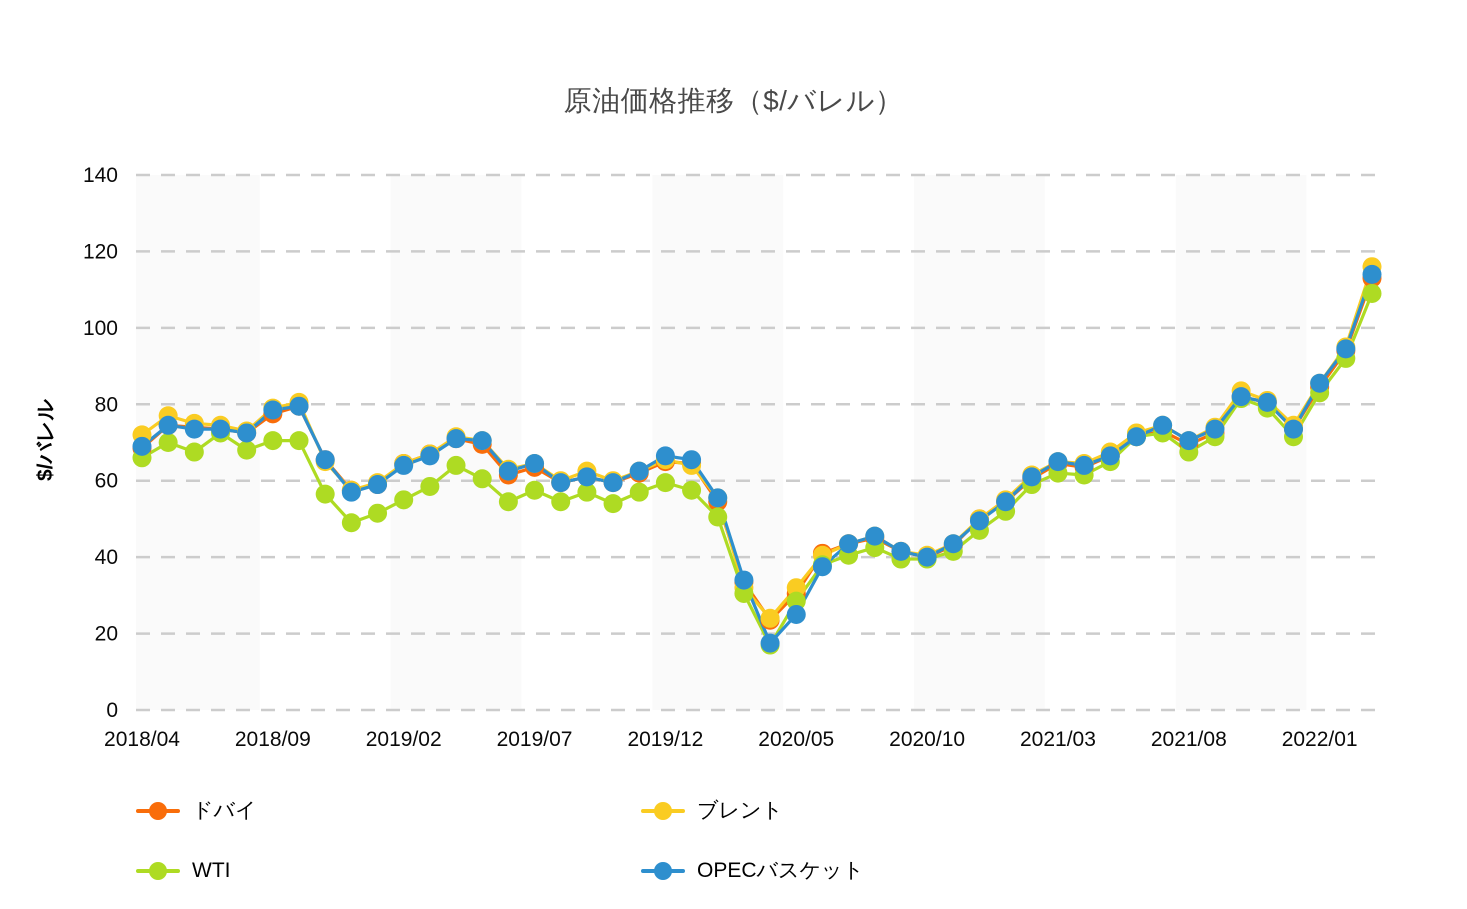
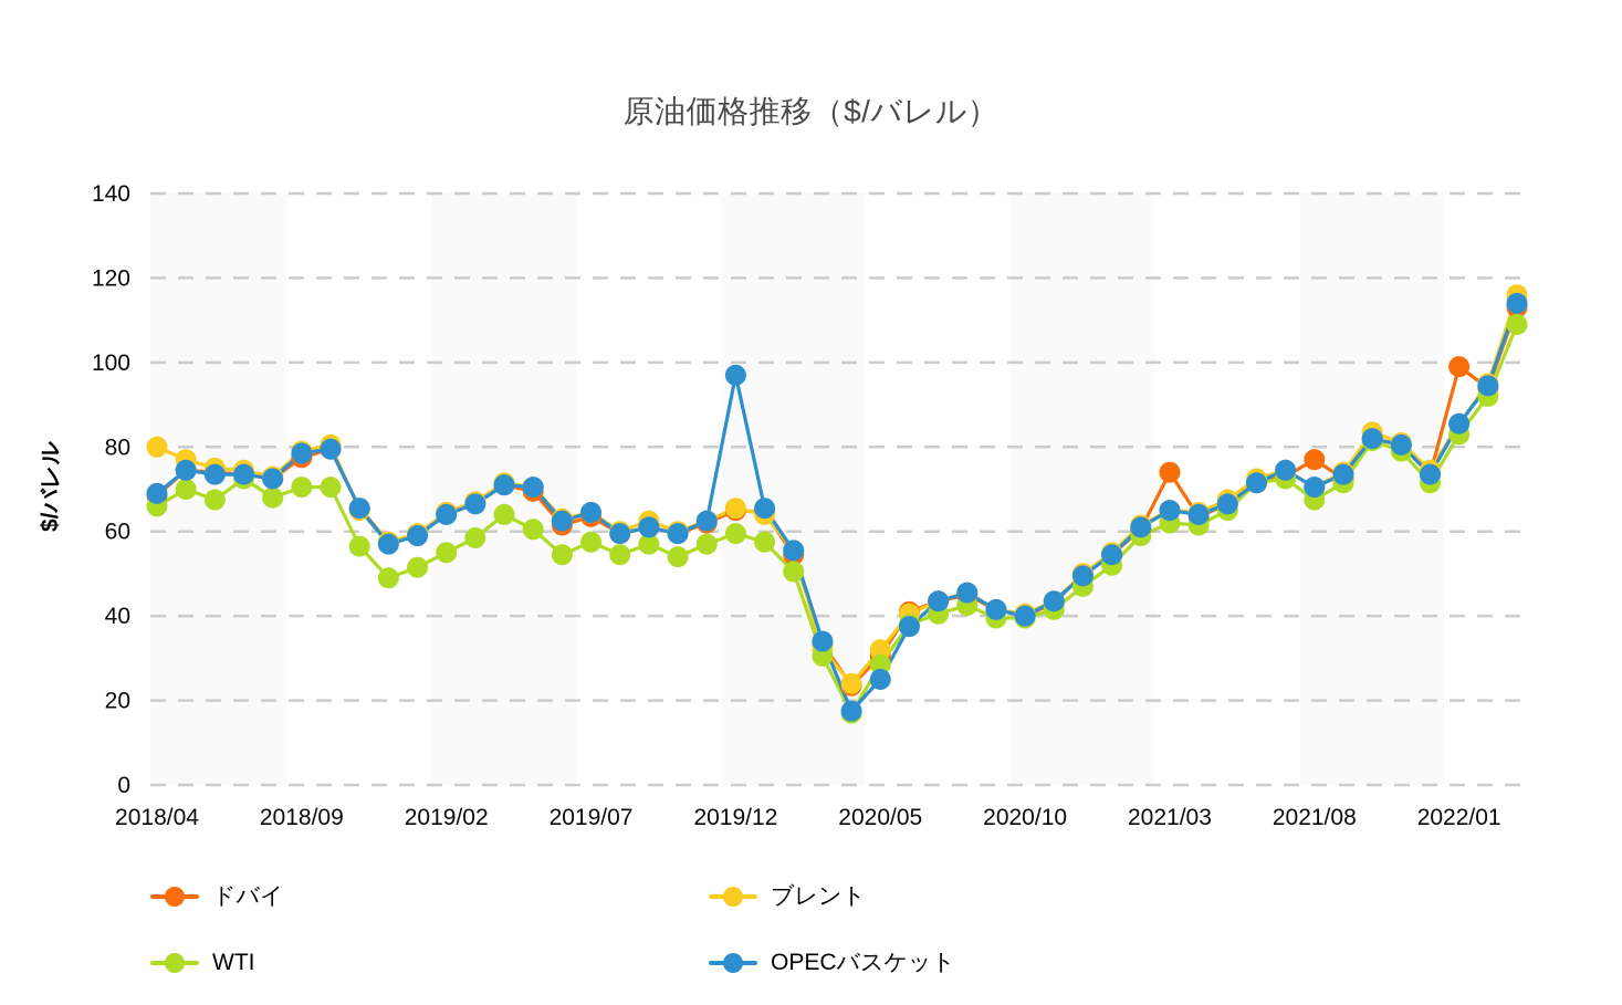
ブレント/2018/04: 72 -> 80
OPECバスケット/2019/12: 66 -> 97
ドバイ/2021/03: 64 -> 74
ドバイ/2021/08: 70 -> 77
ドバイ/2022/01: 84 -> 99
